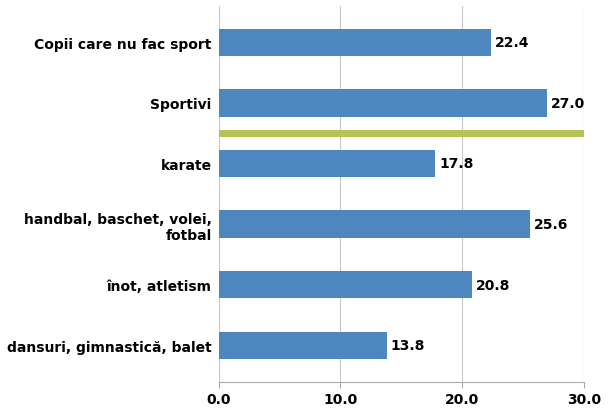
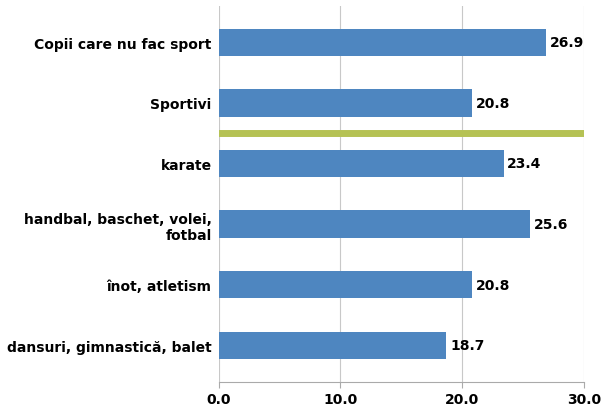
Copii care nu fac sport: 22.4 -> 26.9
Sportivi: 27.0 -> 20.8
karate: 17.8 -> 23.4
dansuri, gimnastică, balet: 13.8 -> 18.7
